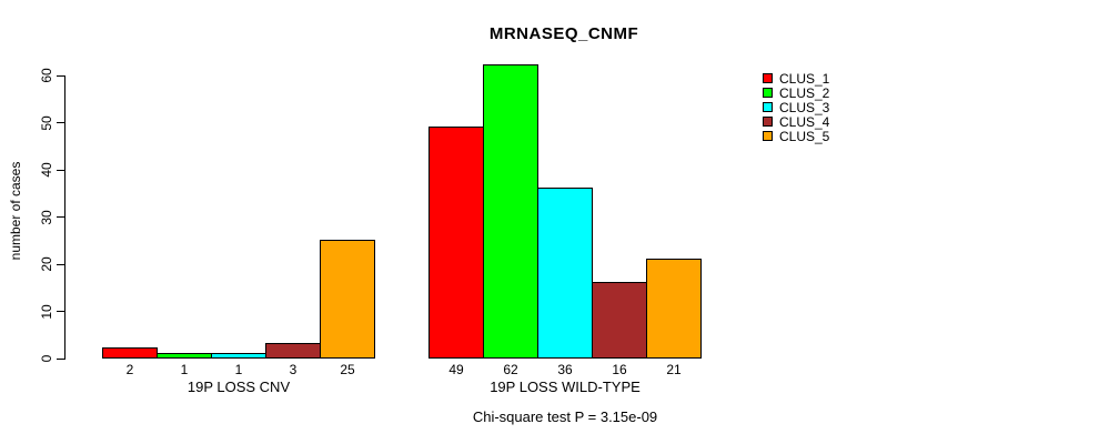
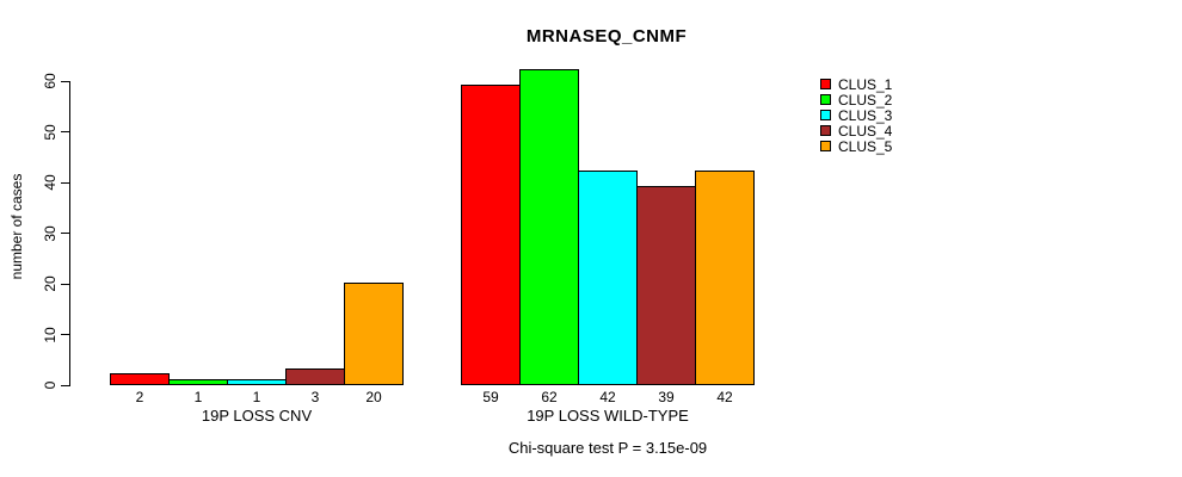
CLUS_5/19P LOSS CNV: 25 -> 20
CLUS_1/19P LOSS WILD-TYPE: 49 -> 59
CLUS_3/19P LOSS WILD-TYPE: 36 -> 42
CLUS_4/19P LOSS WILD-TYPE: 16 -> 39
CLUS_5/19P LOSS WILD-TYPE: 21 -> 42
